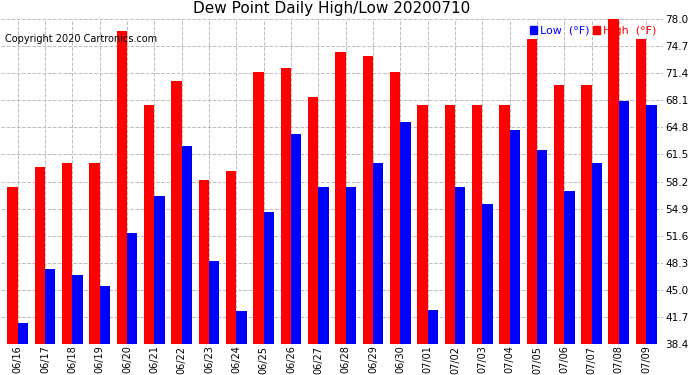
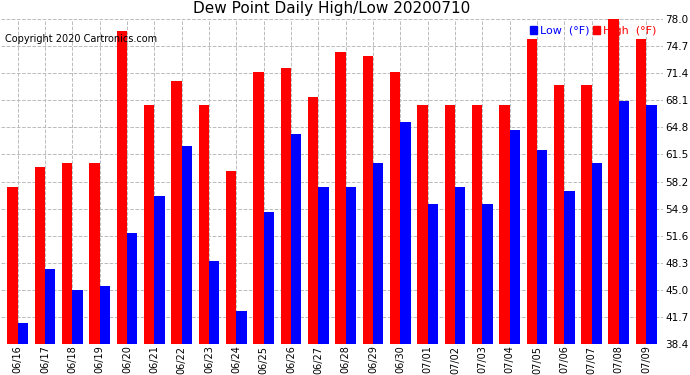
Low (°F)/06/18: 46.8 -> 45.0
High (°F)/06/23: 58.4 -> 67.5
Low (°F)/07/01: 42.6 -> 55.5
